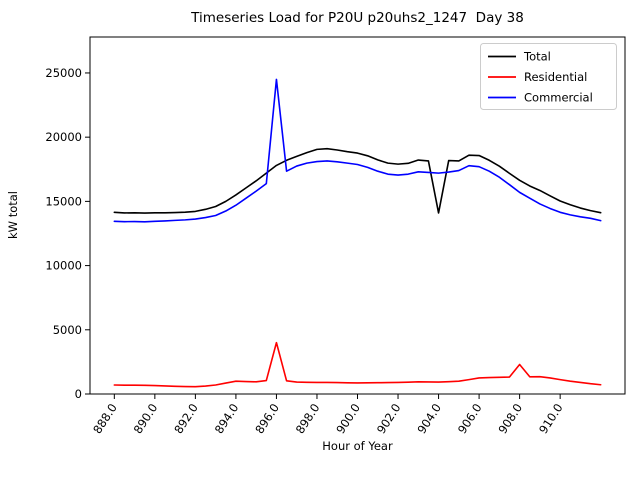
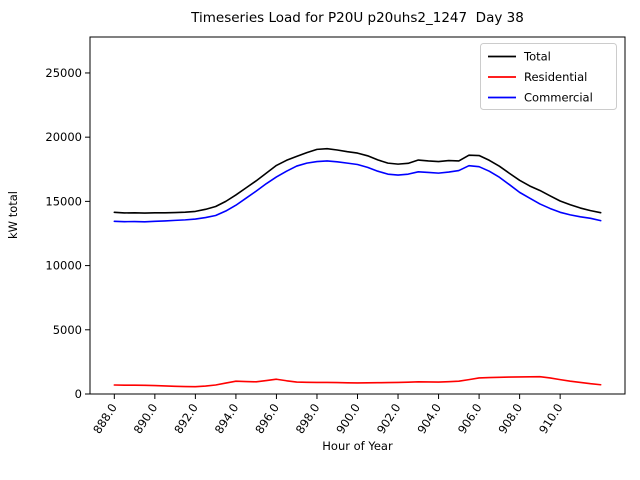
Residential/896.0: 4000 -> 1200
Commercial/896.0: 24500 -> 16900
Total/904.0: 14100 -> 18100
Residential/908.0: 2300 -> 1300
